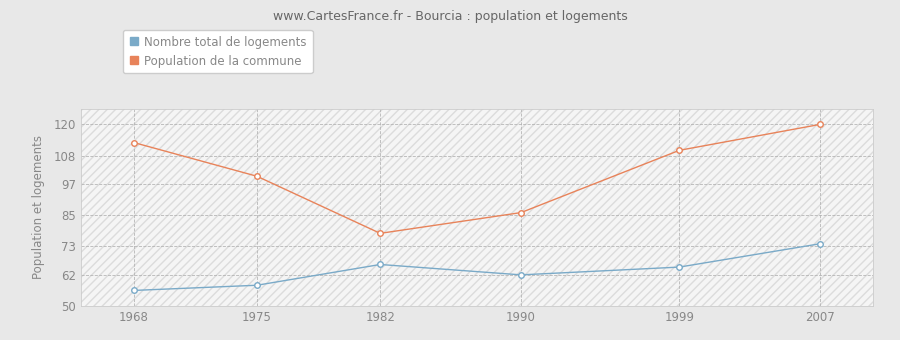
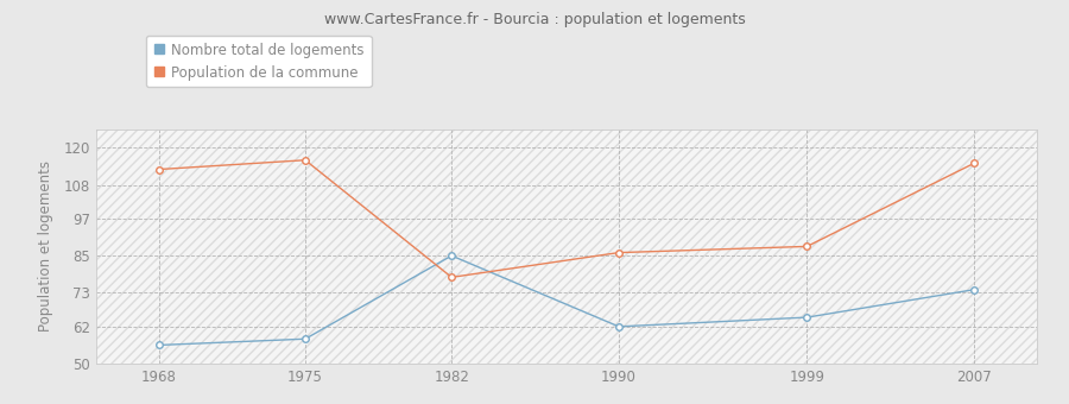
Population de la commune/1975: 100 -> 116
Nombre total de logements/1982: 66 -> 85
Population de la commune/1999: 110 -> 88
Population de la commune/2007: 120 -> 115
